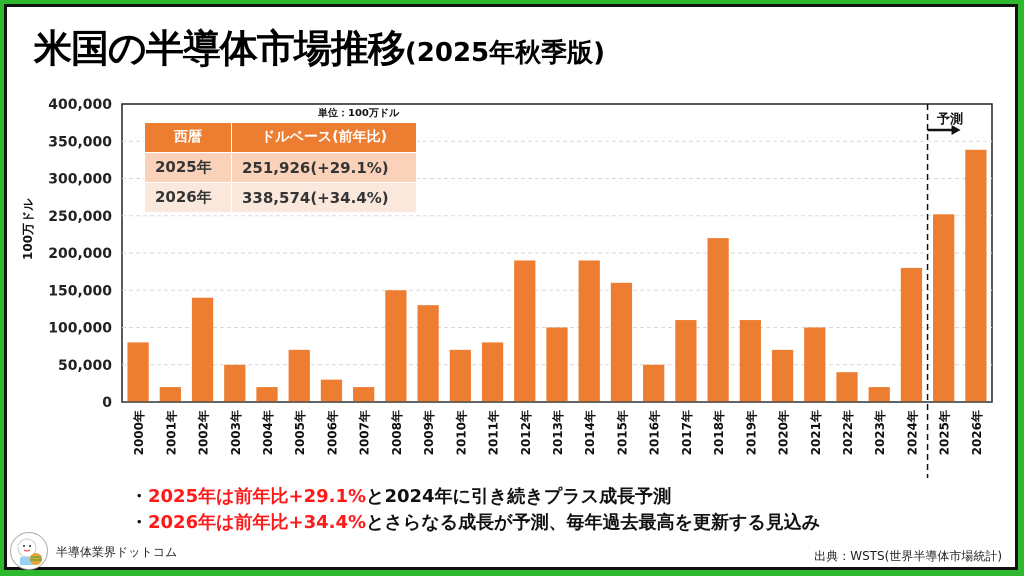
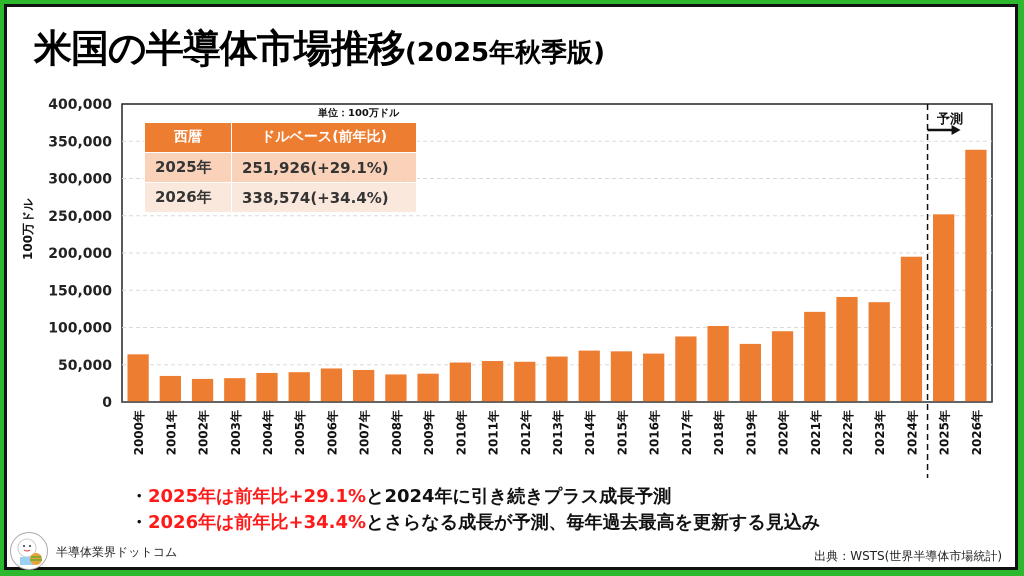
2000年: 80000 -> 60000
2001年: 20000 -> 40000
2002年: 140000 -> 30000
2003年: 50000 -> 30000
2004年: 20000 -> 40000
2005年: 70000 -> 40000
2006年: 30000 -> 40000
2007年: 20000 -> 40000
2008年: 150000 -> 40000
2009年: 130000 -> 40000
2010年: 70000 -> 50000
2011年: 80000 -> 60000
2012年: 190000 -> 50000
2013年: 100000 -> 60000
2014年: 190000 -> 70000
2015年: 160000 -> 70000
2016年: 50000 -> 60000
2017年: 110000 -> 90000
2018年: 220000 -> 100000
2019年: 110000 -> 80000
2020年: 70000 -> 100000
2021年: 100000 -> 120000
2022年: 40000 -> 140000
2023年: 20000 -> 130000
2024年: 180000 -> 200000
